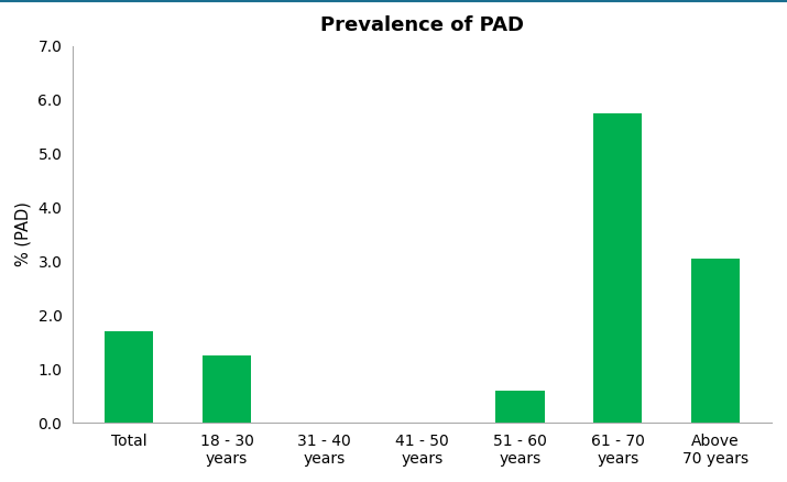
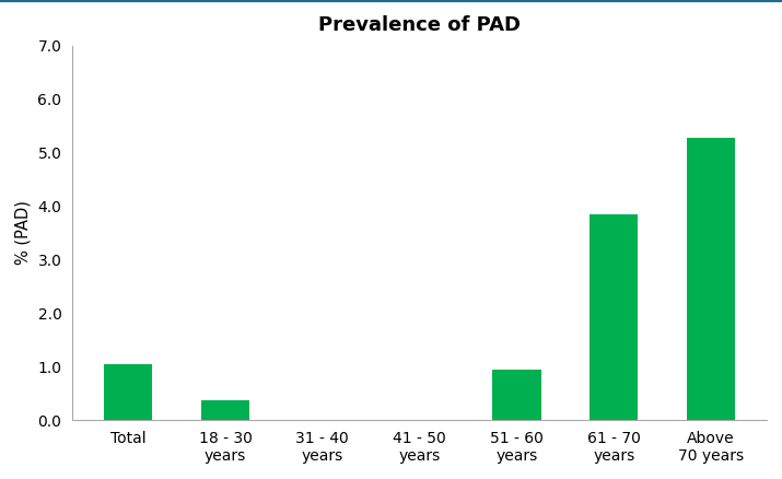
Total: 1.70 -> 1.05
18 - 30 years: 1.25 -> 0.38
51 - 60 years: 0.60 -> 0.95
61 - 70 years: 5.75 -> 3.85
Above 70 years: 3.05 -> 5.27
